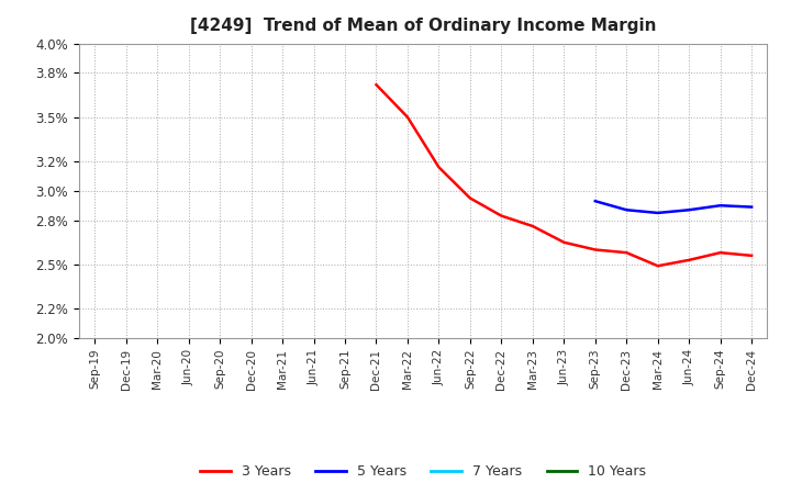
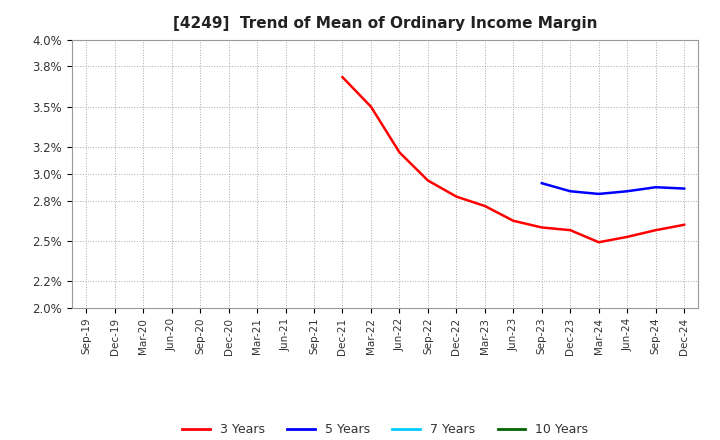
3 Years/Dec-24: 2.56% -> 2.62%
